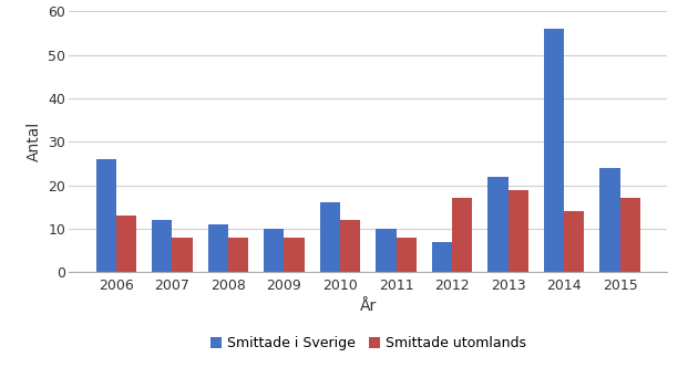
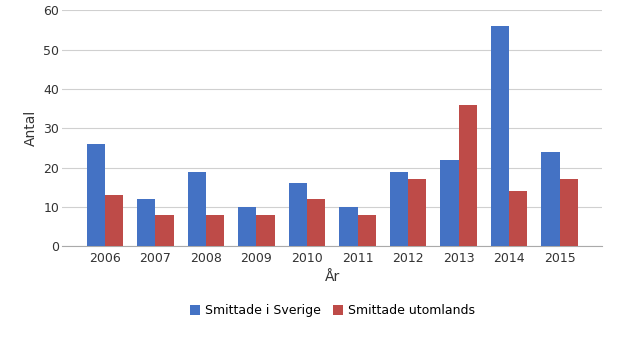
Smittade i Sverige/2008: 11 -> 19
Smittade i Sverige/2012: 7 -> 19
Smittade utomlands/2013: 19 -> 36
